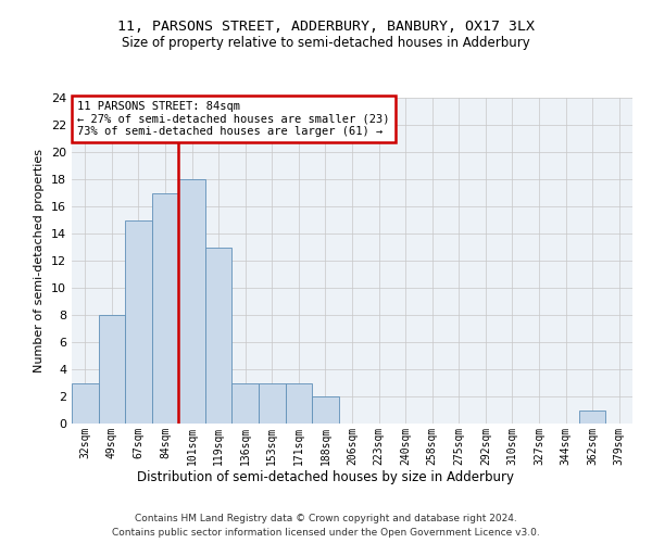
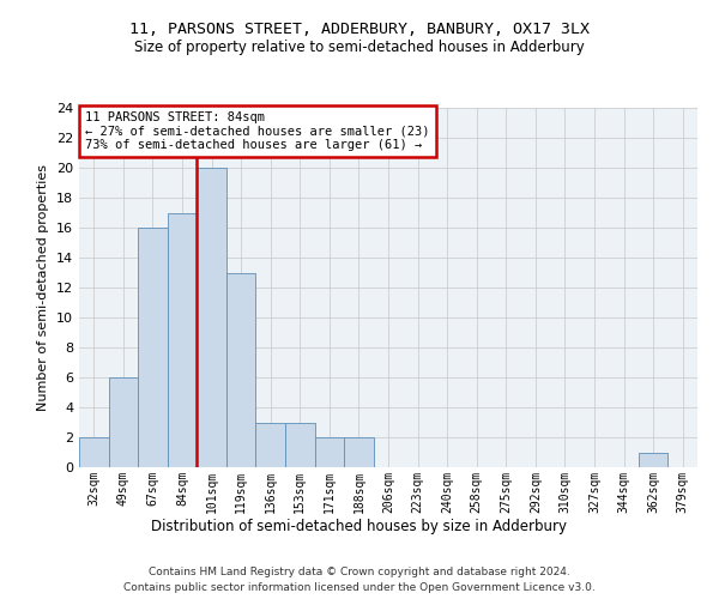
32sqm: 3 -> 2
49sqm: 8 -> 6
67sqm: 15 -> 16
101sqm: 18 -> 20
171sqm: 3 -> 2
